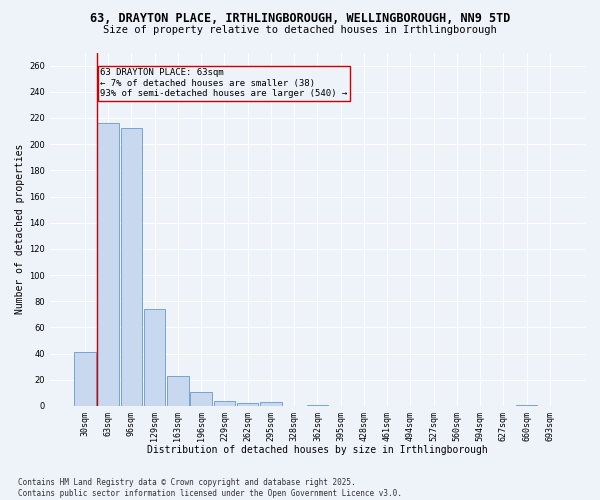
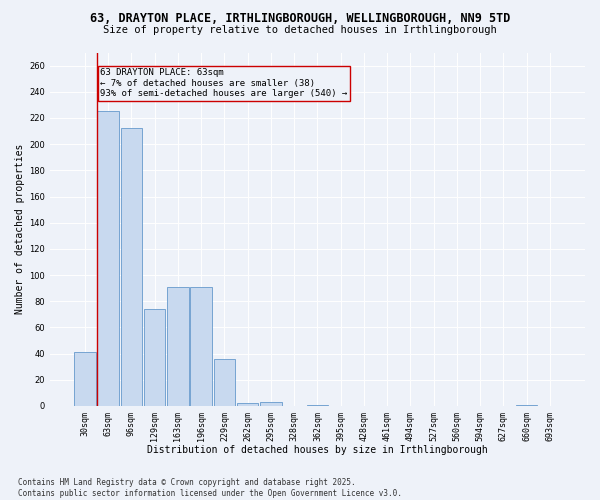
63sqm: 216 -> 225
163sqm: 23 -> 91
196sqm: 11 -> 91
229sqm: 4 -> 36
